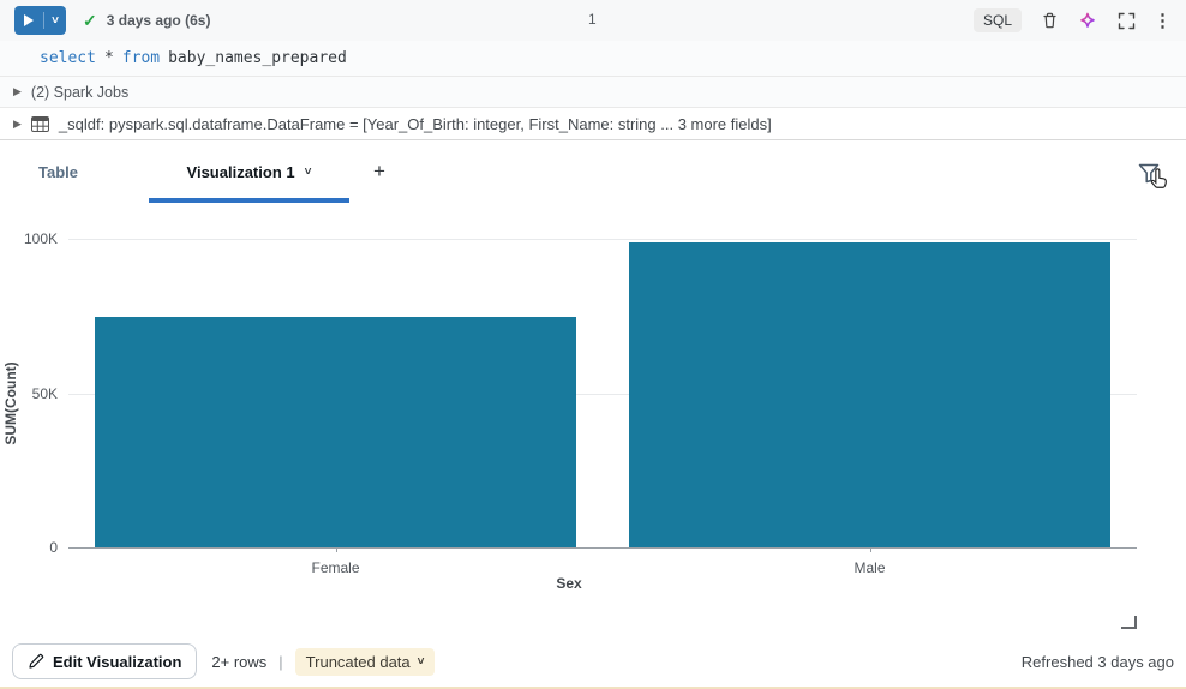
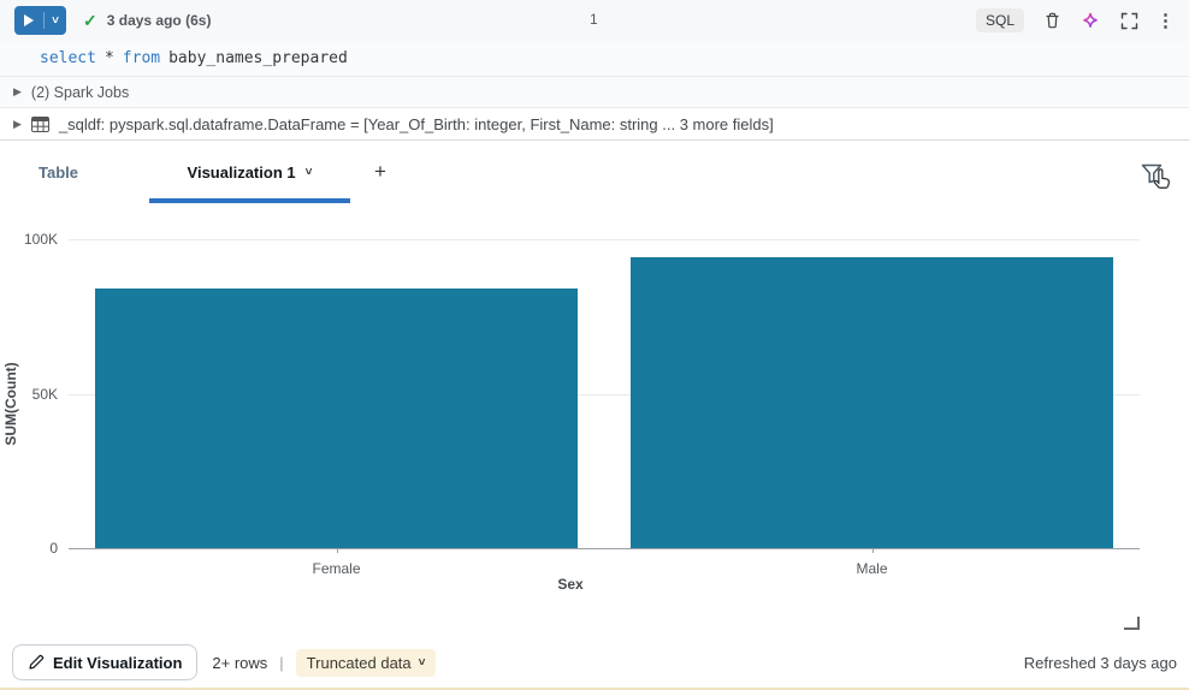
Female: 75K -> 84K
Male: 99K -> 94K
